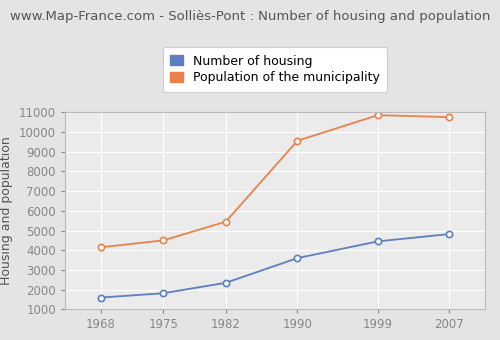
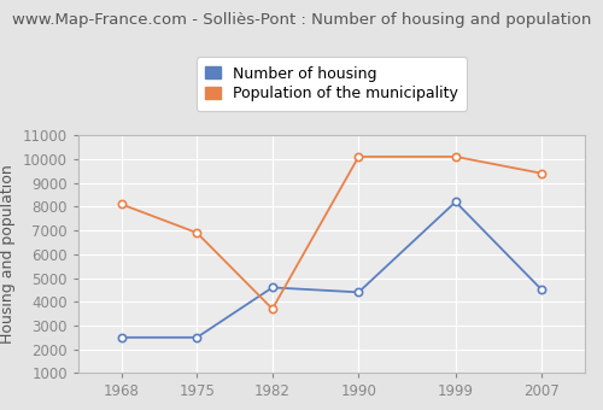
Number of housing/1968: 1600 -> 2500
Population of the municipality/1968: 4200 -> 8100
Number of housing/1975: 1800 -> 2500
Population of the municipality/1975: 4500 -> 6900
Number of housing/1982: 2400 -> 4600
Population of the municipality/1982: 5400 -> 3700
Number of housing/1990: 3600 -> 4400
Population of the municipality/1990: 9600 -> 10100
Number of housing/1999: 4400 -> 8200
Population of the municipality/1999: 10800 -> 10100
Number of housing/2007: 4800 -> 4500
Population of the municipality/2007: 10800 -> 9400
